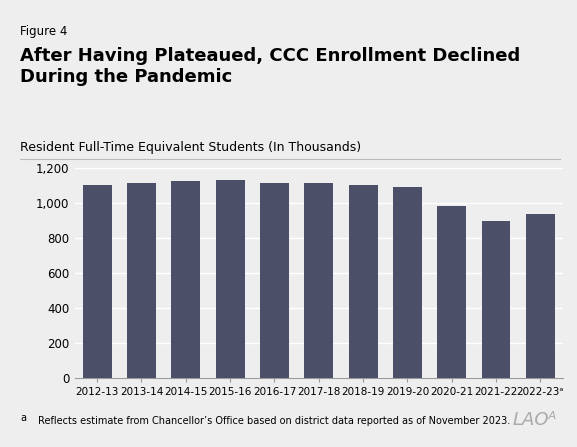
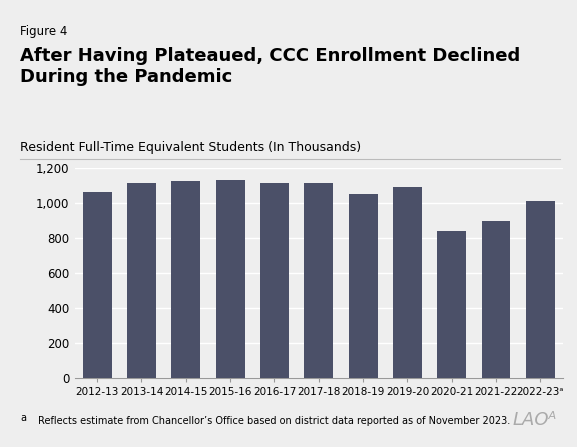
2012-13: 1,100 -> 1,060
2018-19: 1,100 -> 1,050
2020-21: 980 -> 840
2022-23ᵃ: 940 -> 1,010
